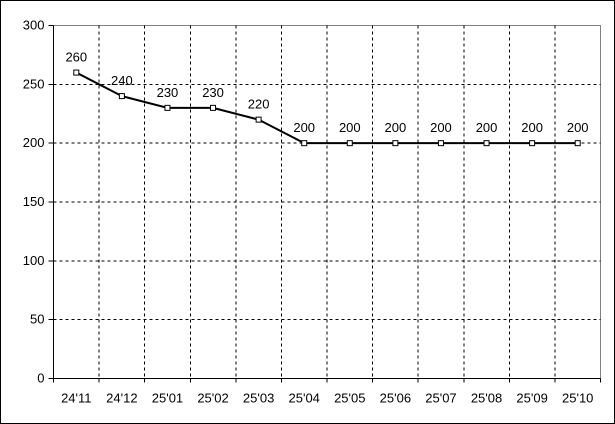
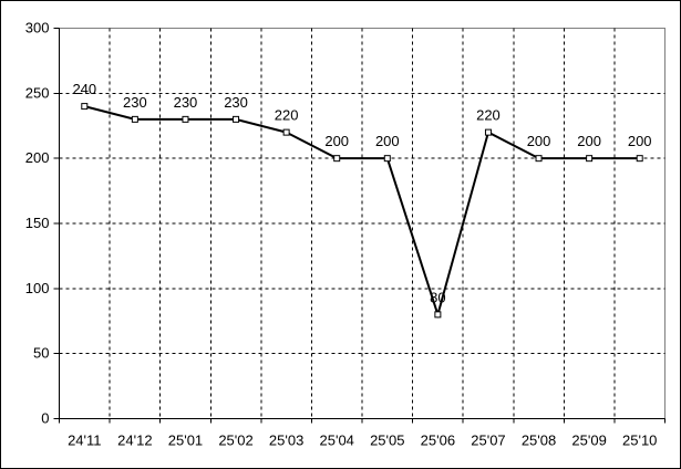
24'11: 260 -> 240
24'12: 240 -> 230
25'06: 200 -> 80
25'07: 200 -> 220
